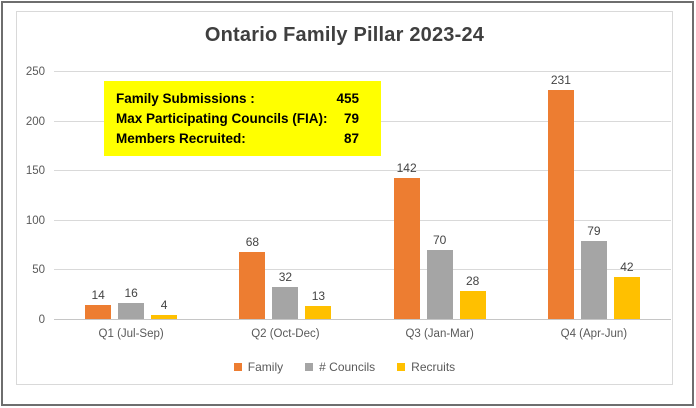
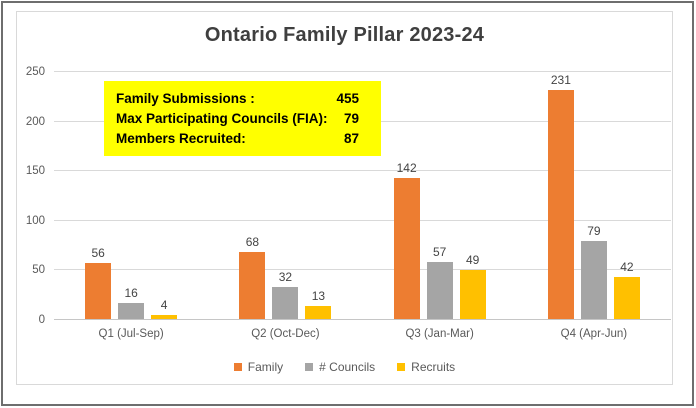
Family/Q1 (Jul-Sep): 14 -> 56
# Councils/Q3 (Jan-Mar): 70 -> 57
Recruits/Q3 (Jan-Mar): 28 -> 49
